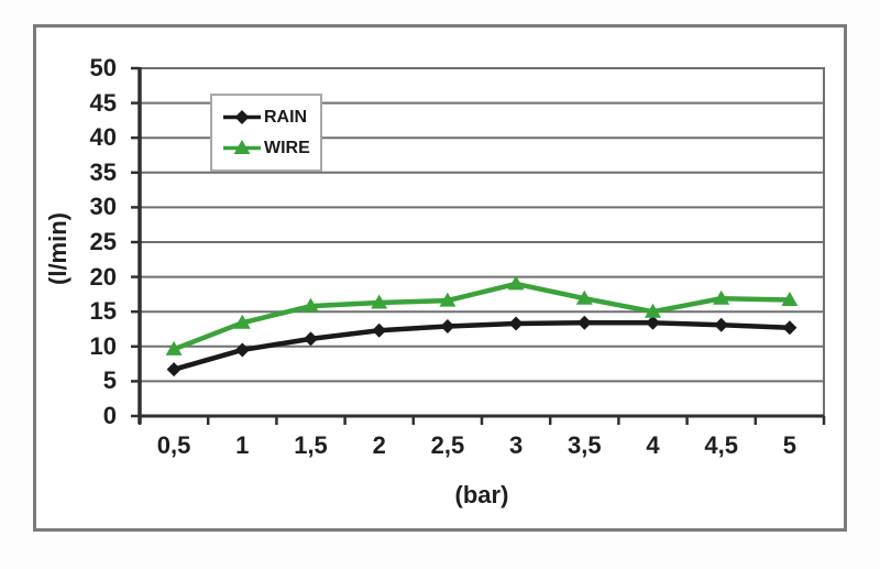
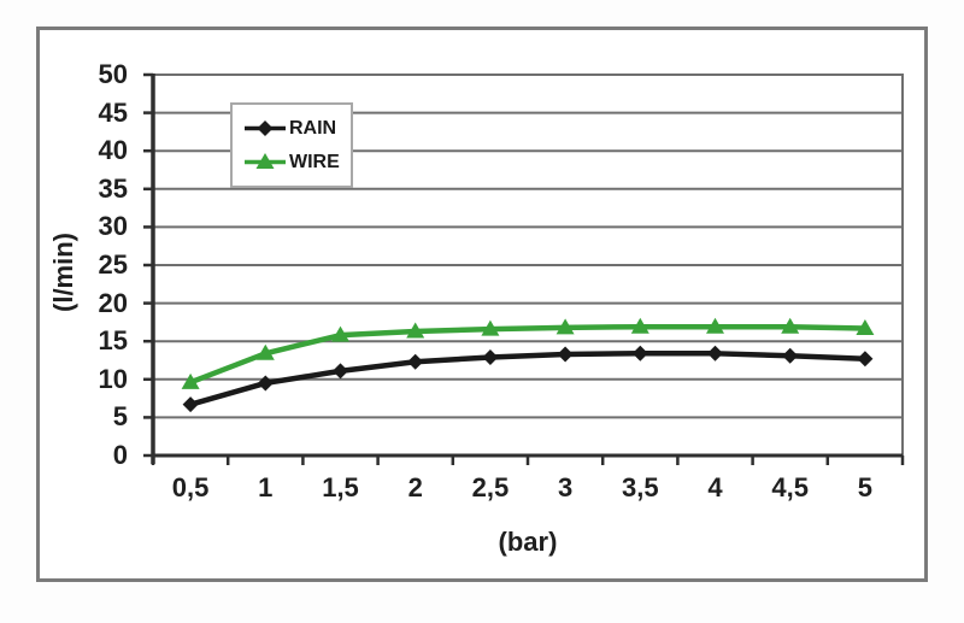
WIRE/3: 19 -> 17
WIRE/4: 15 -> 17
